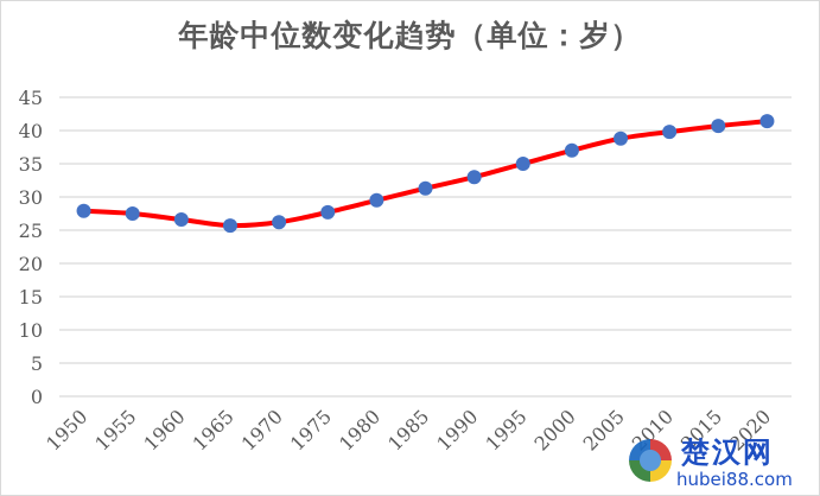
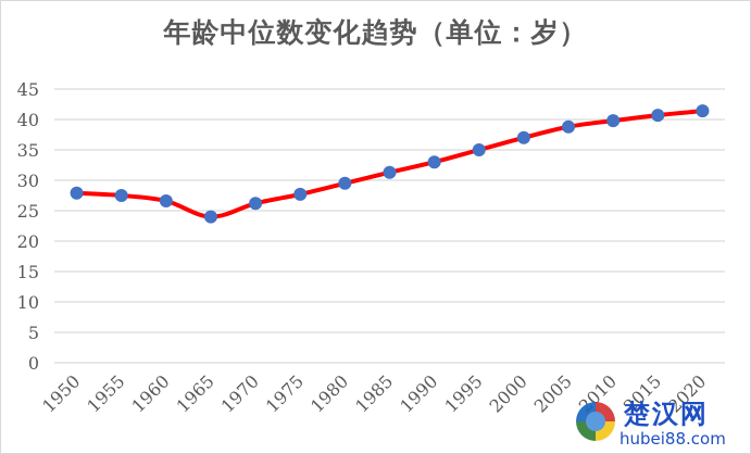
1965: 26 -> 24
